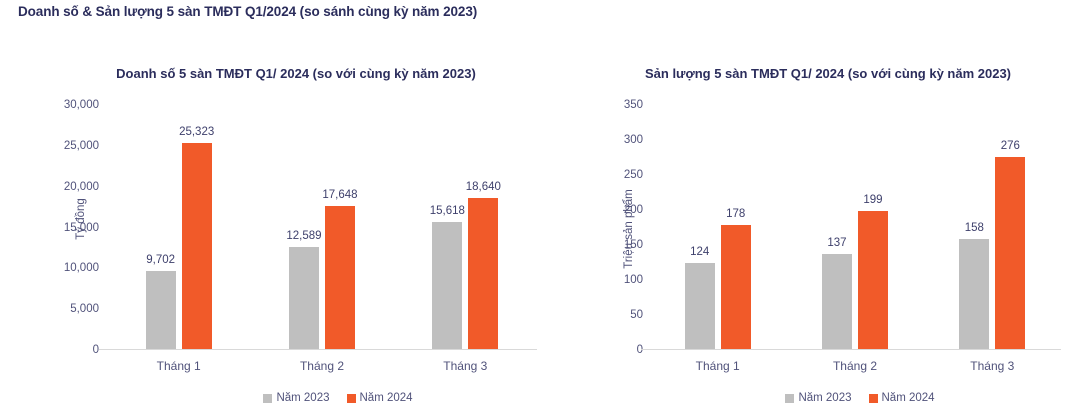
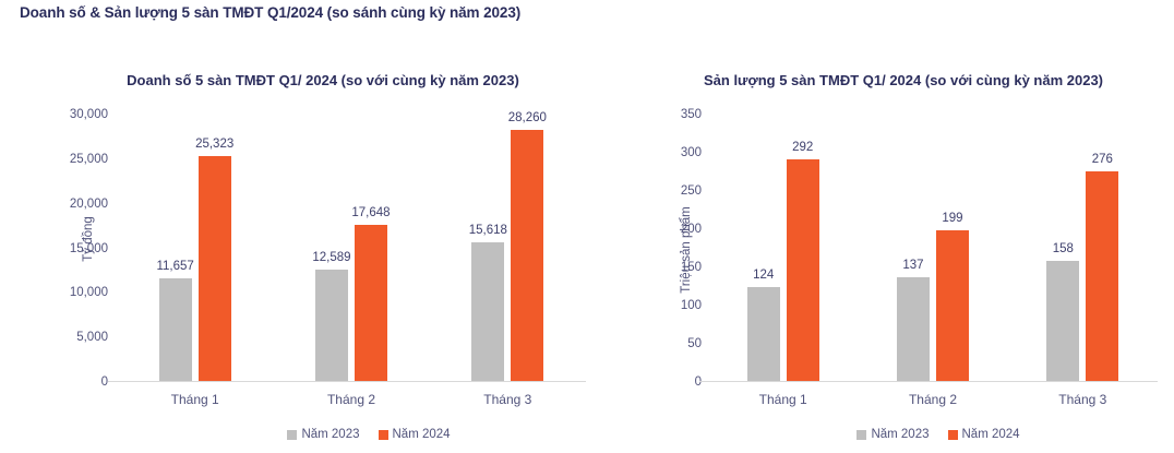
Doanh số 5 sàn TMĐT Q1/ 2024 (so với cùng kỳ năm 2023)/Năm 2023/Tháng 1: 9,702 -> 11,657
Doanh số 5 sàn TMĐT Q1/ 2024 (so với cùng kỳ năm 2023)/Năm 2024/Tháng 3: 18,640 -> 28,260
Sản lượng 5 sàn TMĐT Q1/ 2024 (so với cùng kỳ năm 2023)/Năm 2024/Tháng 1: 178 -> 292
